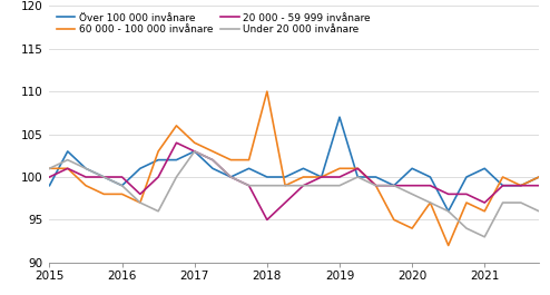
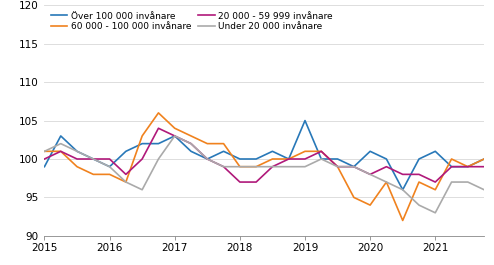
60 000 - 100 000 invånare/2018: 110 -> 99
20 000 - 59 999 invånare/2018: 95 -> 97
Över 100 000 invånare/2019: 107 -> 105
20 000 - 59 999 invånare/2020: 99 -> 98
